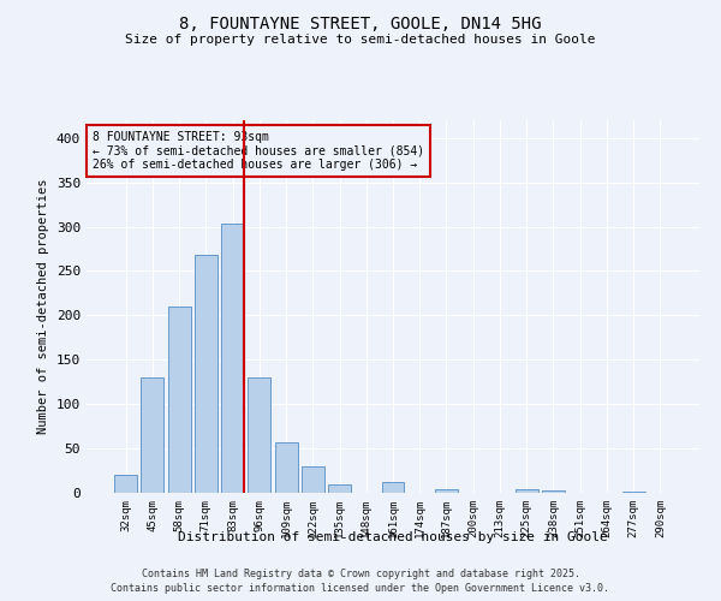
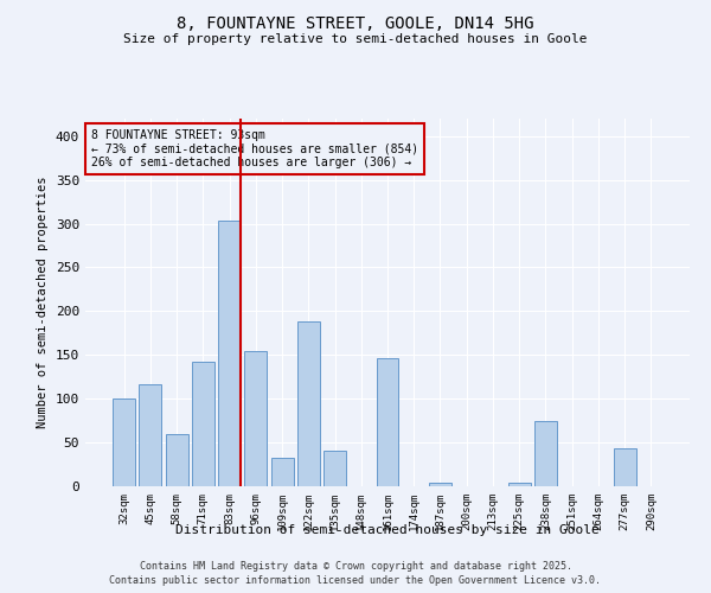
32sqm: 20 -> 100
45sqm: 130 -> 116
58sqm: 210 -> 60
71sqm: 268 -> 142
96sqm: 130 -> 154
109sqm: 57 -> 32
122sqm: 30 -> 188
135sqm: 10 -> 40
161sqm: 12 -> 146
238sqm: 3 -> 74
277sqm: 2 -> 44
